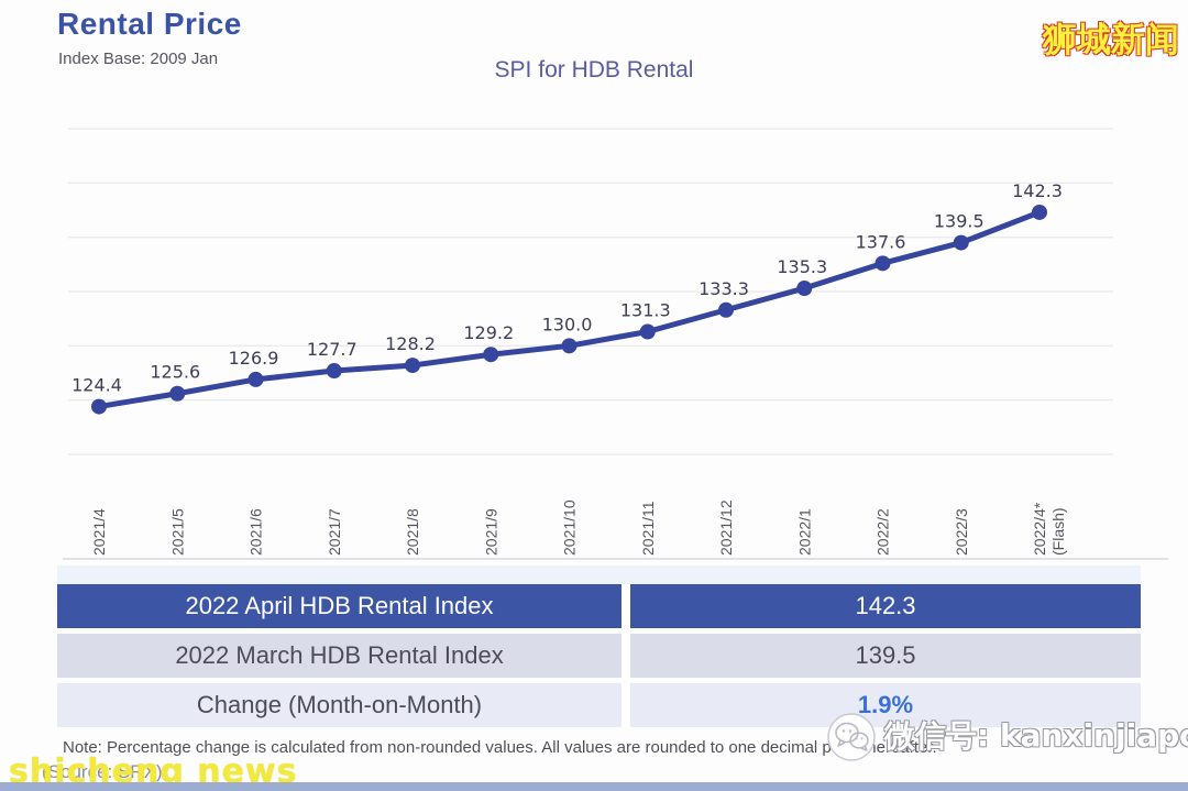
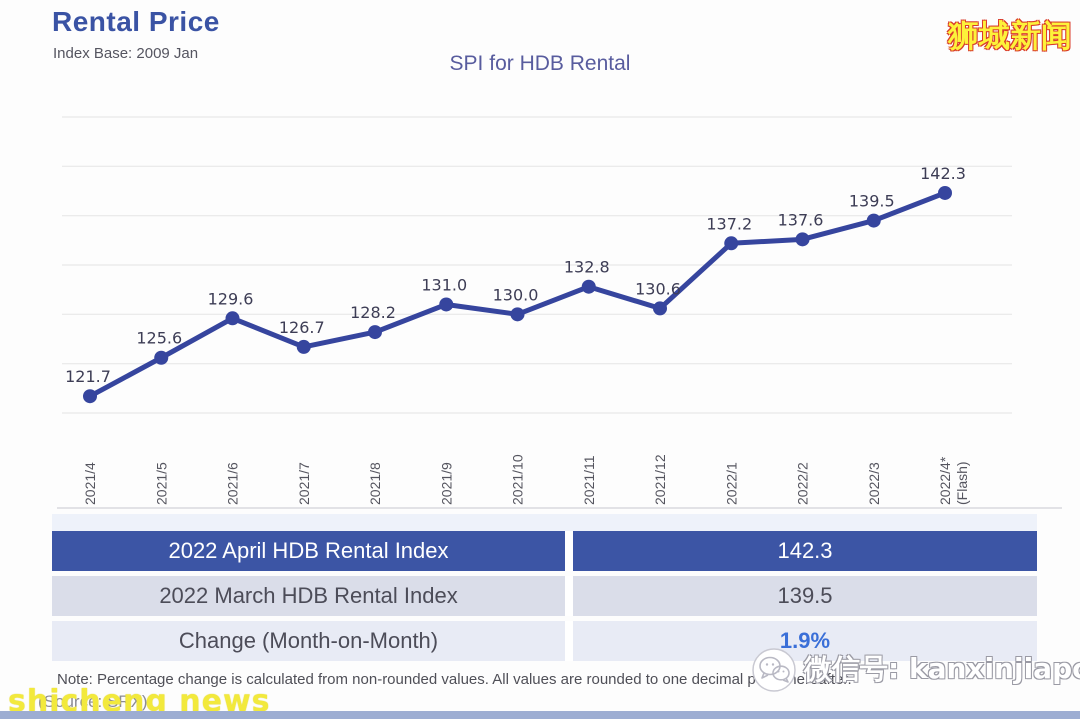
2021/4: 124.4 -> 121.7
2021/6: 126.9 -> 129.6
2021/7: 127.7 -> 126.7
2021/9: 129.2 -> 131.0
2021/11: 131.3 -> 132.8
2021/12: 133.3 -> 130.6
2022/1: 135.3 -> 137.2
